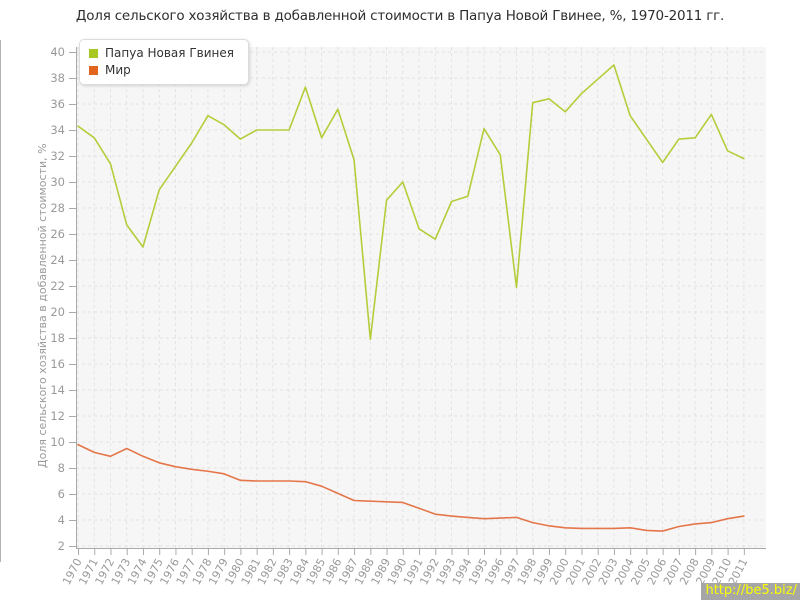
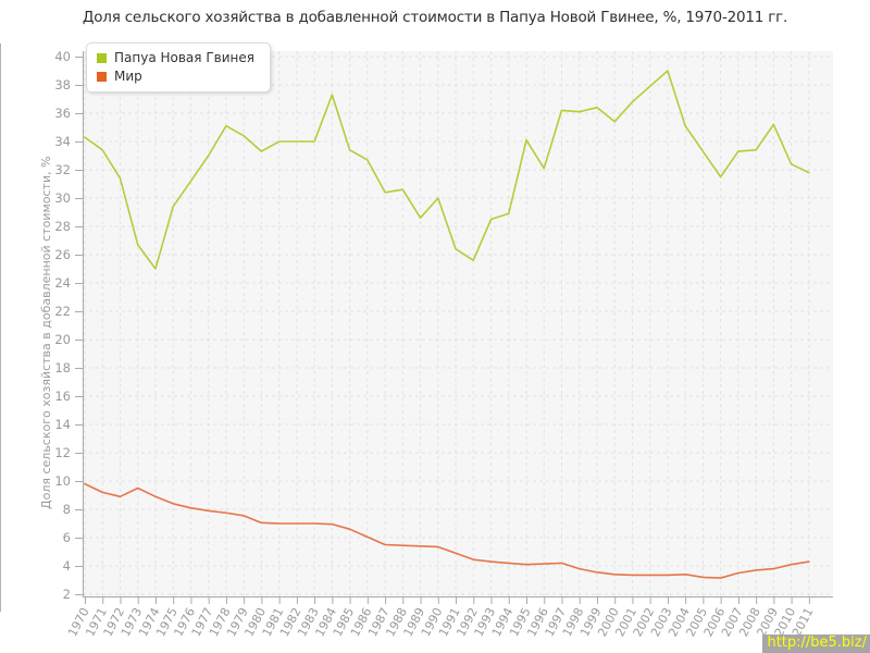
Папуа Новая Гвинея/1986: 35.6 -> 32.7
Папуа Новая Гвинея/1987: 31.7 -> 30.4
Папуа Новая Гвинея/1988: 17.9 -> 30.6
Папуа Новая Гвинея/1997: 21.9 -> 36.2
